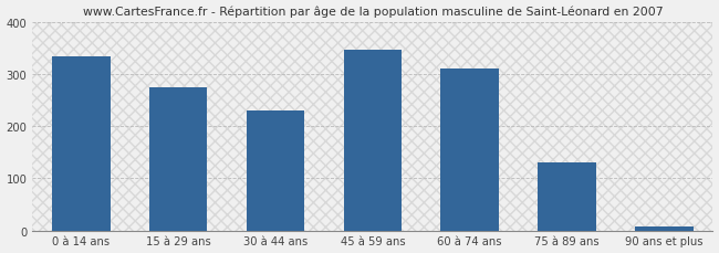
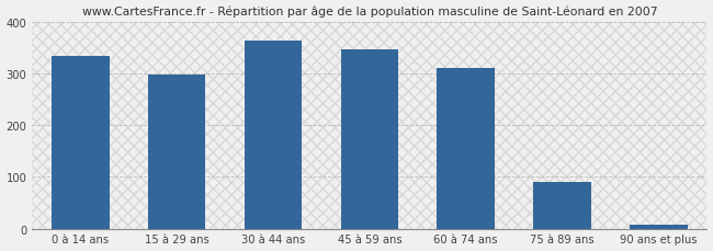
15 à 29 ans: 275 -> 299
30 à 44 ans: 230 -> 365
75 à 89 ans: 130 -> 90
